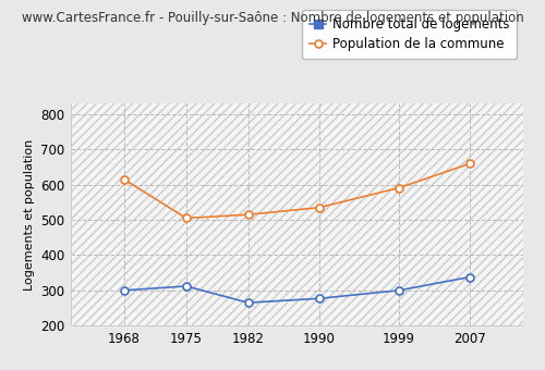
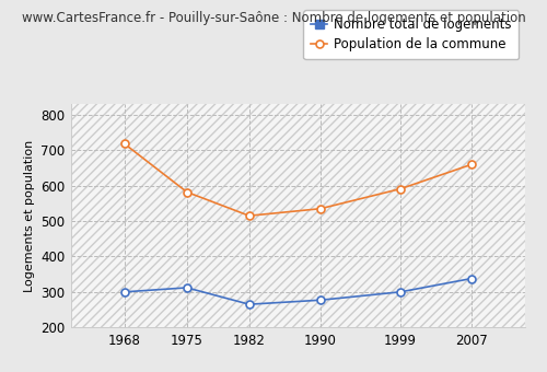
Population de la commune/1968: 615 -> 718
Population de la commune/1975: 505 -> 582
